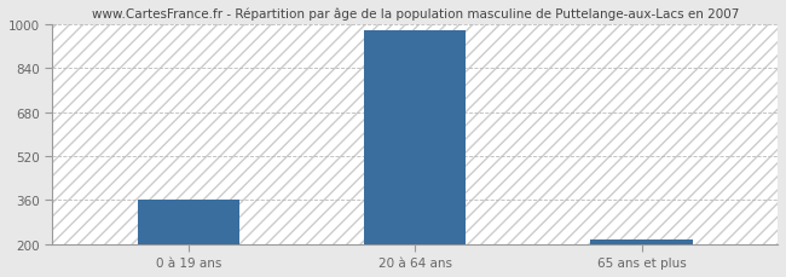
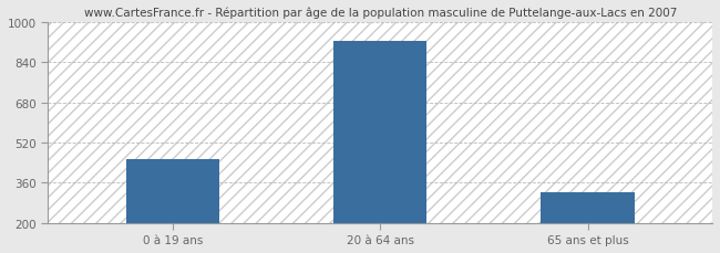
0 à 19 ans: 360 -> 455
20 à 64 ans: 978 -> 925
65 ans et plus: 215 -> 320
